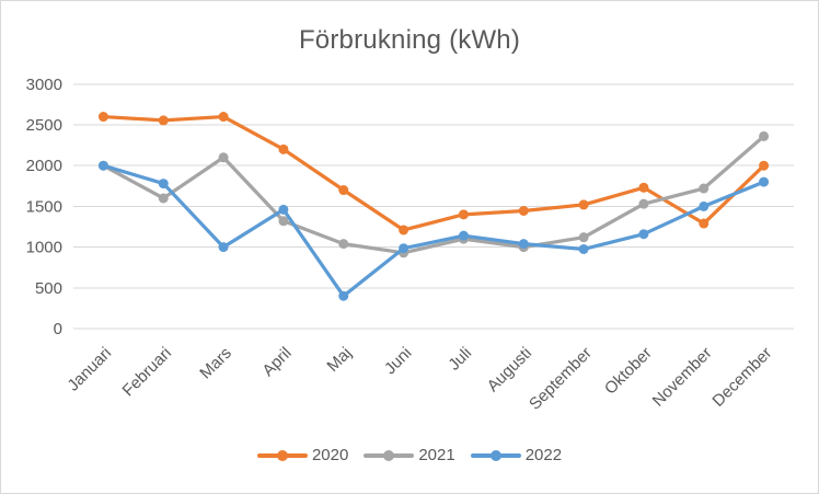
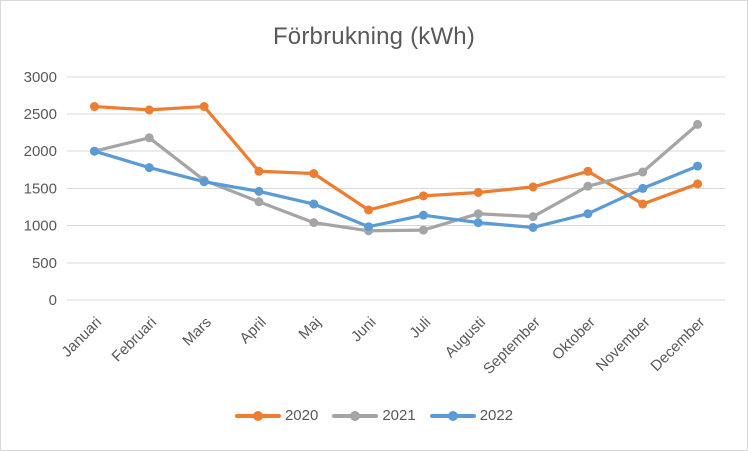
2021/Februari: 1600 -> 2200
2021/Mars: 2100 -> 1600
2022/Mars: 1000 -> 1600
2020/April: 2200 -> 1700
2022/Maj: 400 -> 1300
2021/Juli: 1100 -> 900
2021/Augusti: 1000 -> 1200
2020/December: 2000 -> 1600
